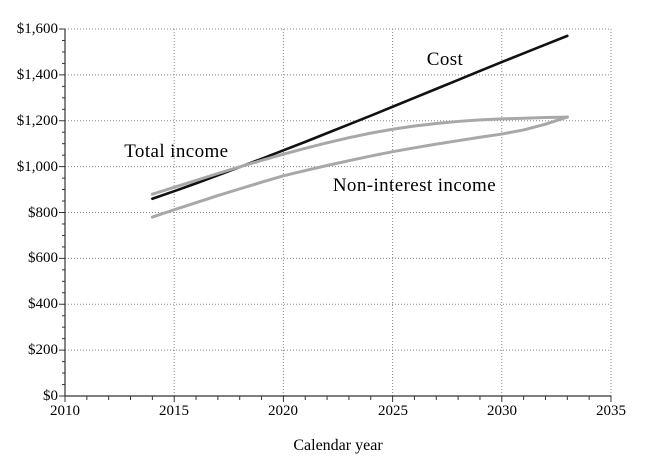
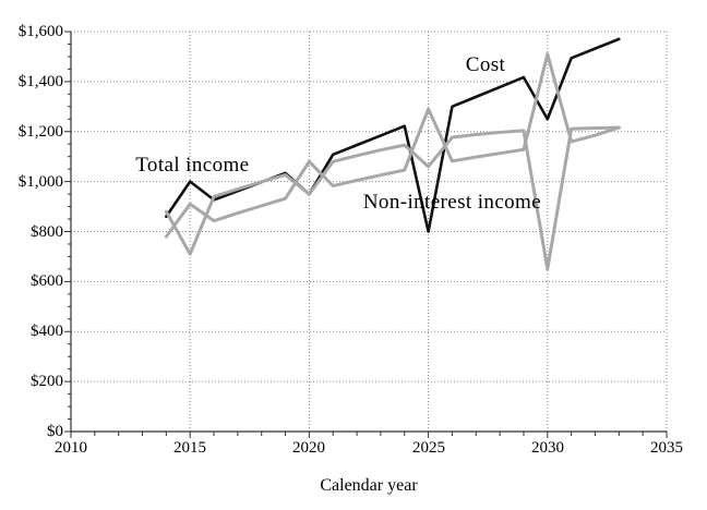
Cost/2015: $890 -> $1000
Total income/2015: $910 -> $710
Non-interest income/2015: $810 -> $910
Cost/2020: $1070 -> $950
Total income/2020: $1050 -> $950
Non-interest income/2020: $960 -> $1080
Cost/2025: $1260 -> $800
Total income/2025: $1160 -> $1060
Non-interest income/2025: $1060 -> $1290
Cost/2030: $1460 -> $1250
Total income/2030: $1210 -> $650
Non-interest income/2030: $1140 -> $1510
